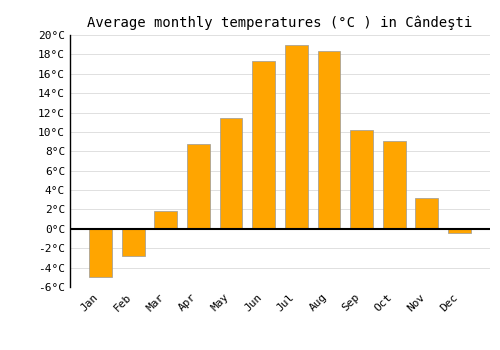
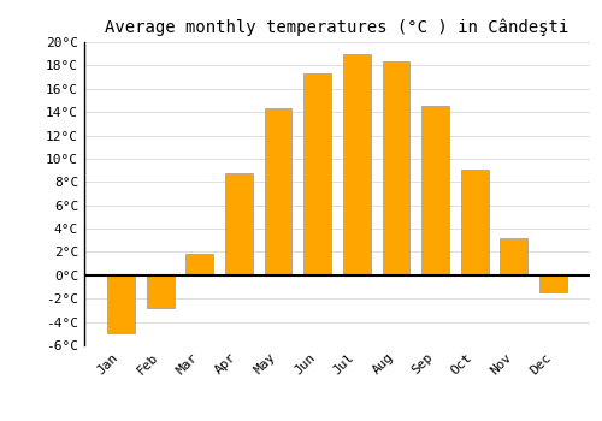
May: 11.4°C -> 14.3°C
Sep: 10.2°C -> 14.5°C
Dec: -0.4°C -> -1.5°C
